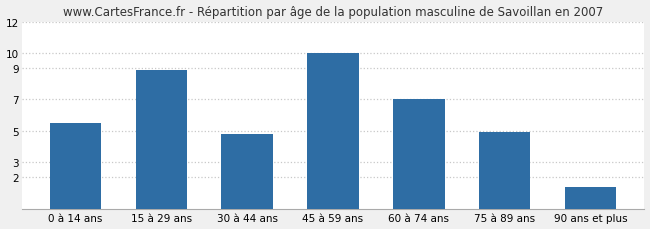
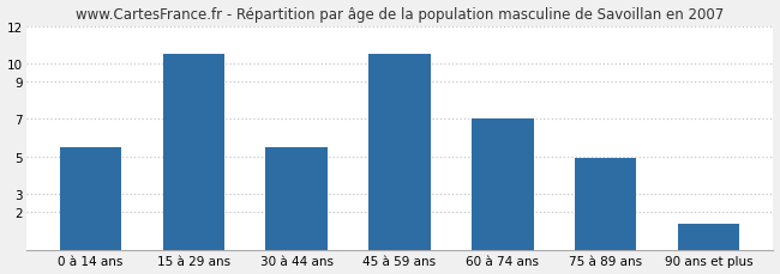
15 à 29 ans: 8.9 -> 10.5
30 à 44 ans: 4.8 -> 5.5
45 à 59 ans: 10.0 -> 10.5
